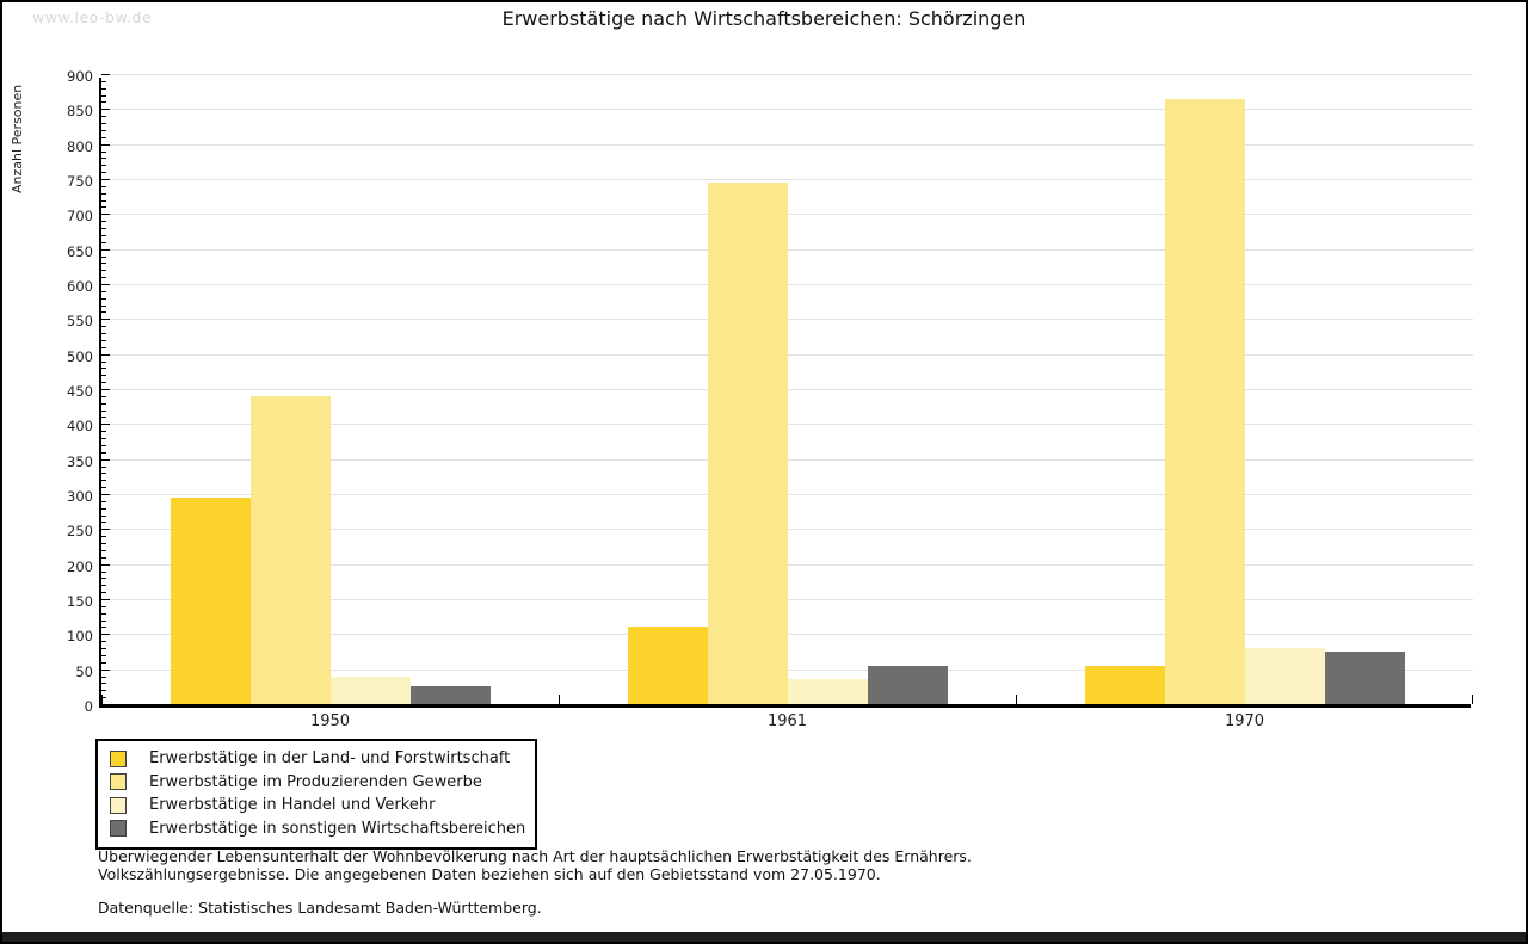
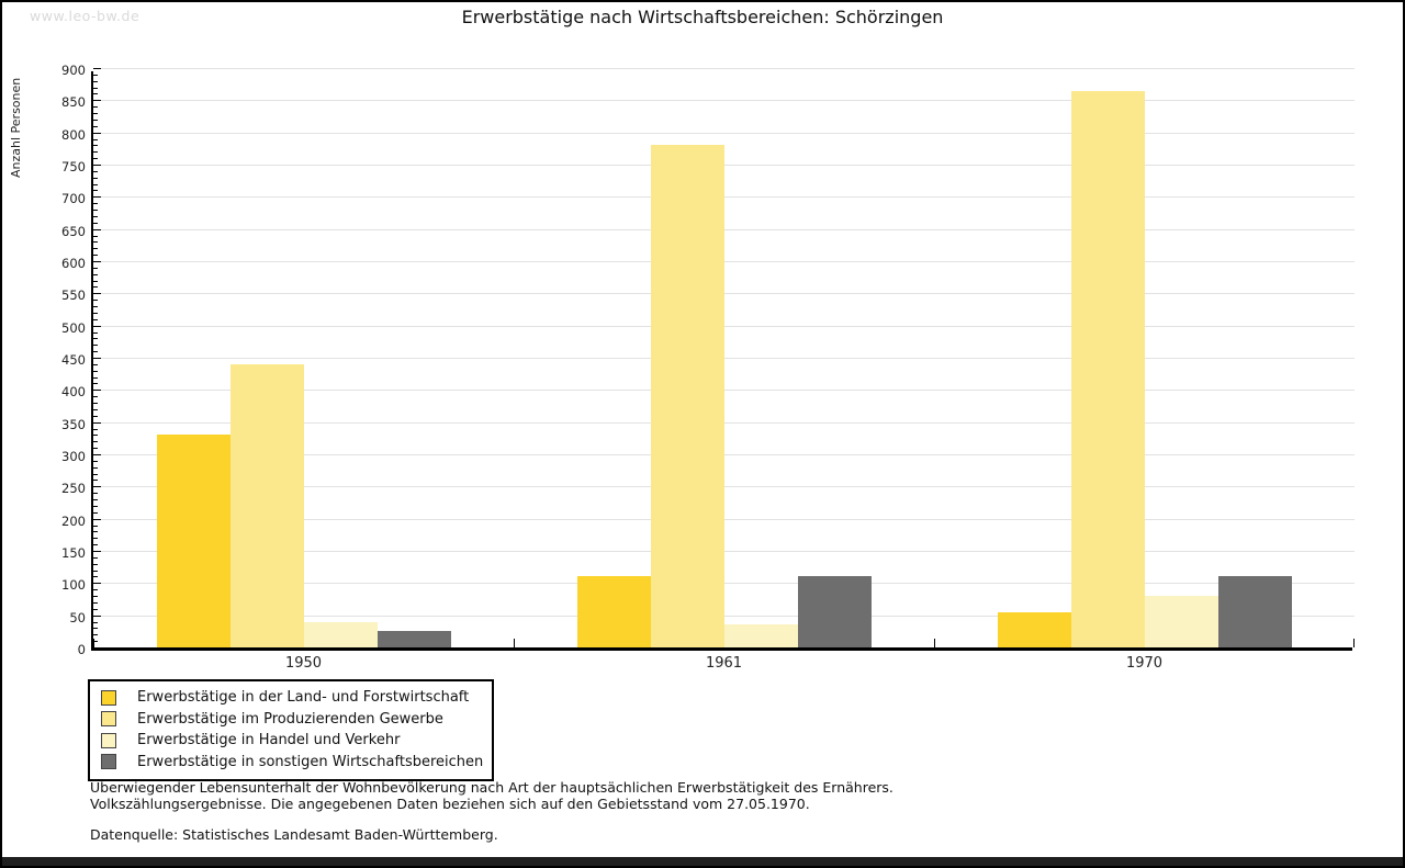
Erwerbstätige in der Land- und Forstwirtschaft/1950: 300 -> 330
Erwerbstätige im Produzierenden Gewerbe/1961: 740 -> 780
Erwerbstätige in sonstigen Wirtschaftsbereichen/1961: 60 -> 110
Erwerbstätige in sonstigen Wirtschaftsbereichen/1970: 80 -> 110
